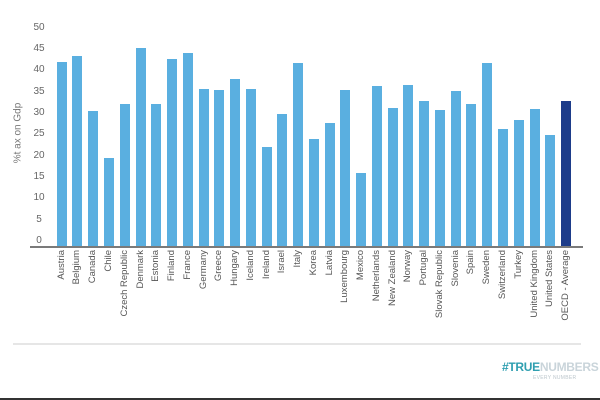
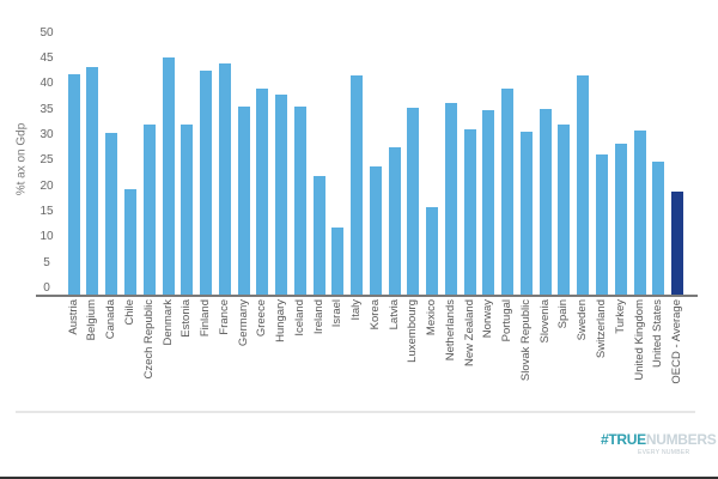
Greece: 35 -> 39
Israel: 30 -> 12
Norway: 36 -> 35
Portugal: 33 -> 39
OECD - Average: 33 -> 19
